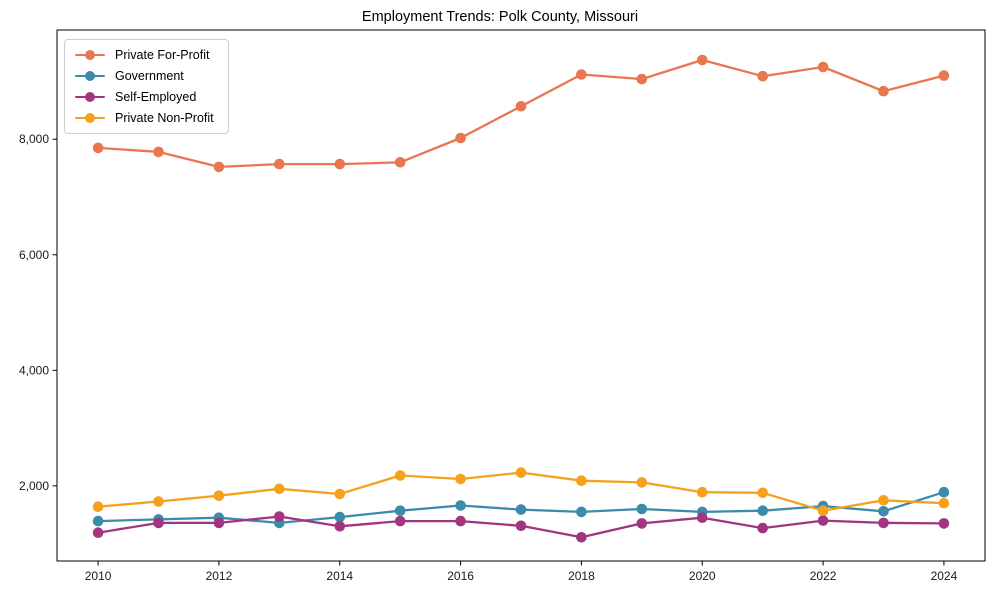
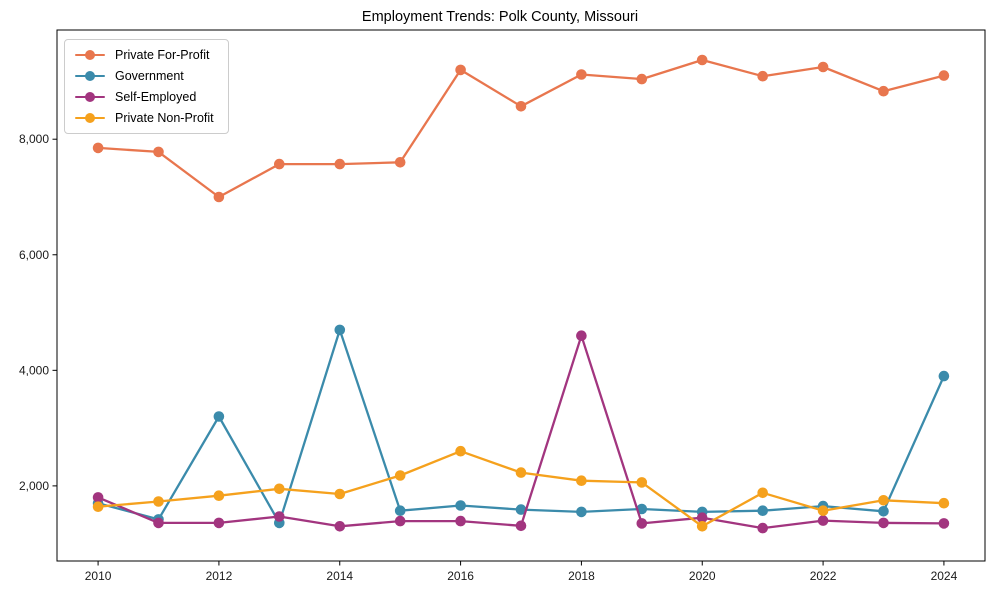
Government/2010: 1400 -> 1700
Self-Employed/2010: 1200 -> 1800
Private For-Profit/2012: 7500 -> 7000
Government/2012: 1400 -> 3200
Government/2014: 1500 -> 4700
Private For-Profit/2016: 8000 -> 9200
Private Non-Profit/2016: 2100 -> 2600
Self-Employed/2018: 1100 -> 4600
Private Non-Profit/2020: 1900 -> 1300
Government/2024: 1900 -> 3900
